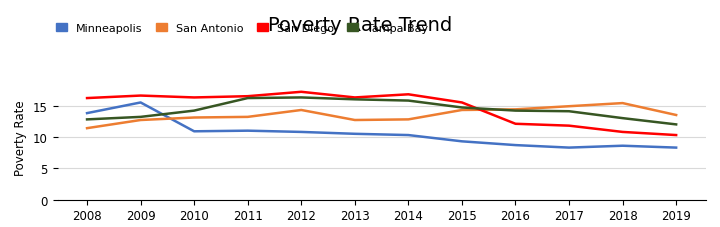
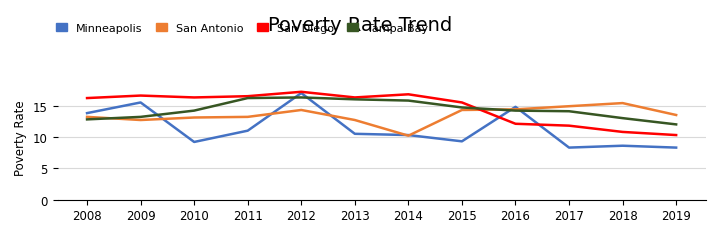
San Antonio/2008: 11.4 -> 13.2
Minneapolis/2010: 10.9 -> 9.2
Minneapolis/2012: 10.8 -> 17.0
San Antonio/2014: 12.8 -> 10.2
Minneapolis/2016: 8.7 -> 14.8
